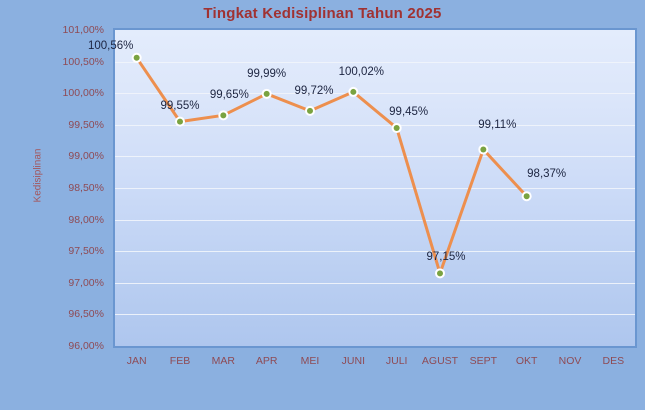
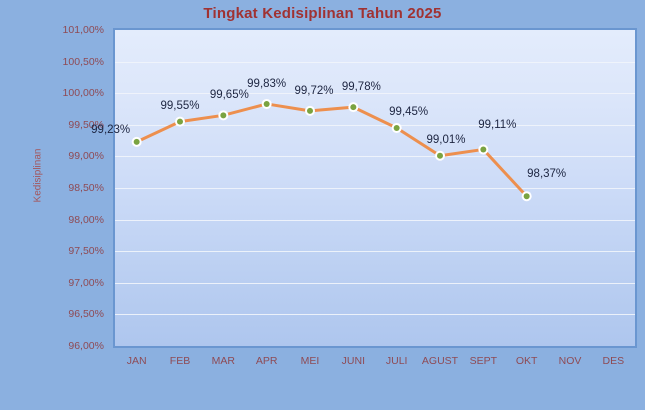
JAN: 100,56% -> 99,23%
APR: 99,99% -> 99,83%
JUNI: 100,02% -> 99,78%
AGUST: 97,15% -> 99,01%
